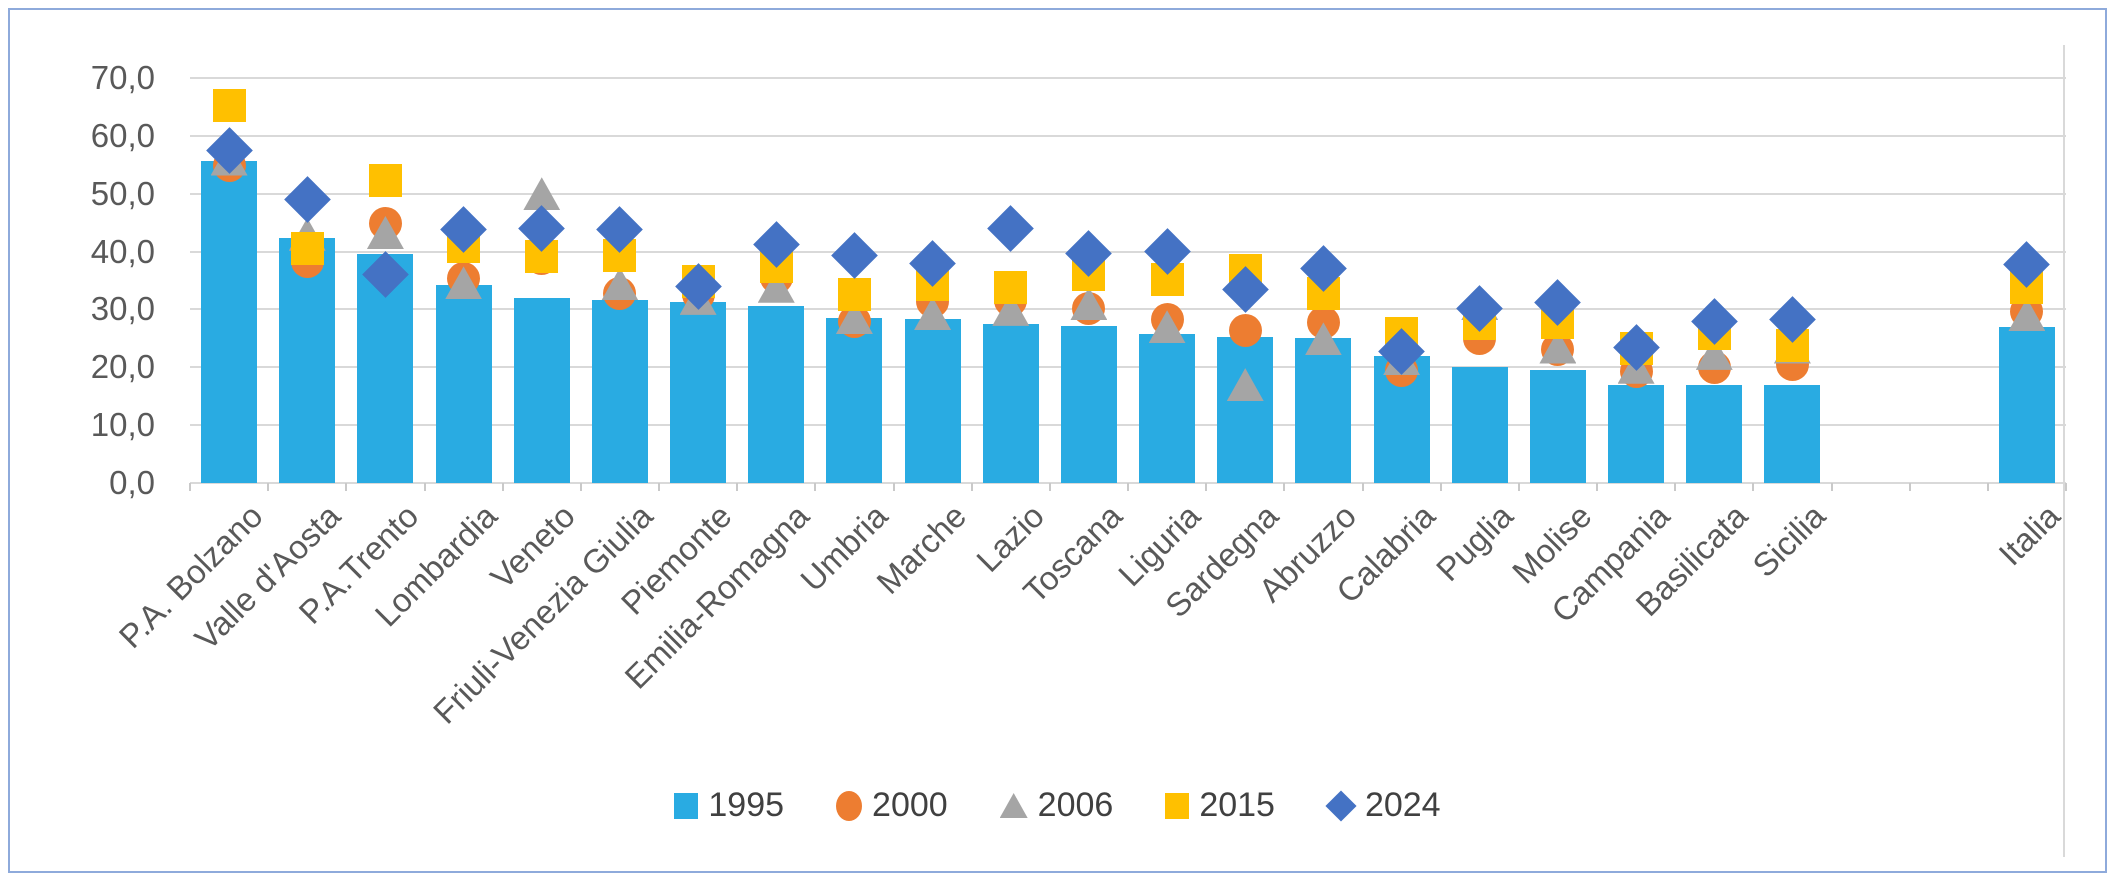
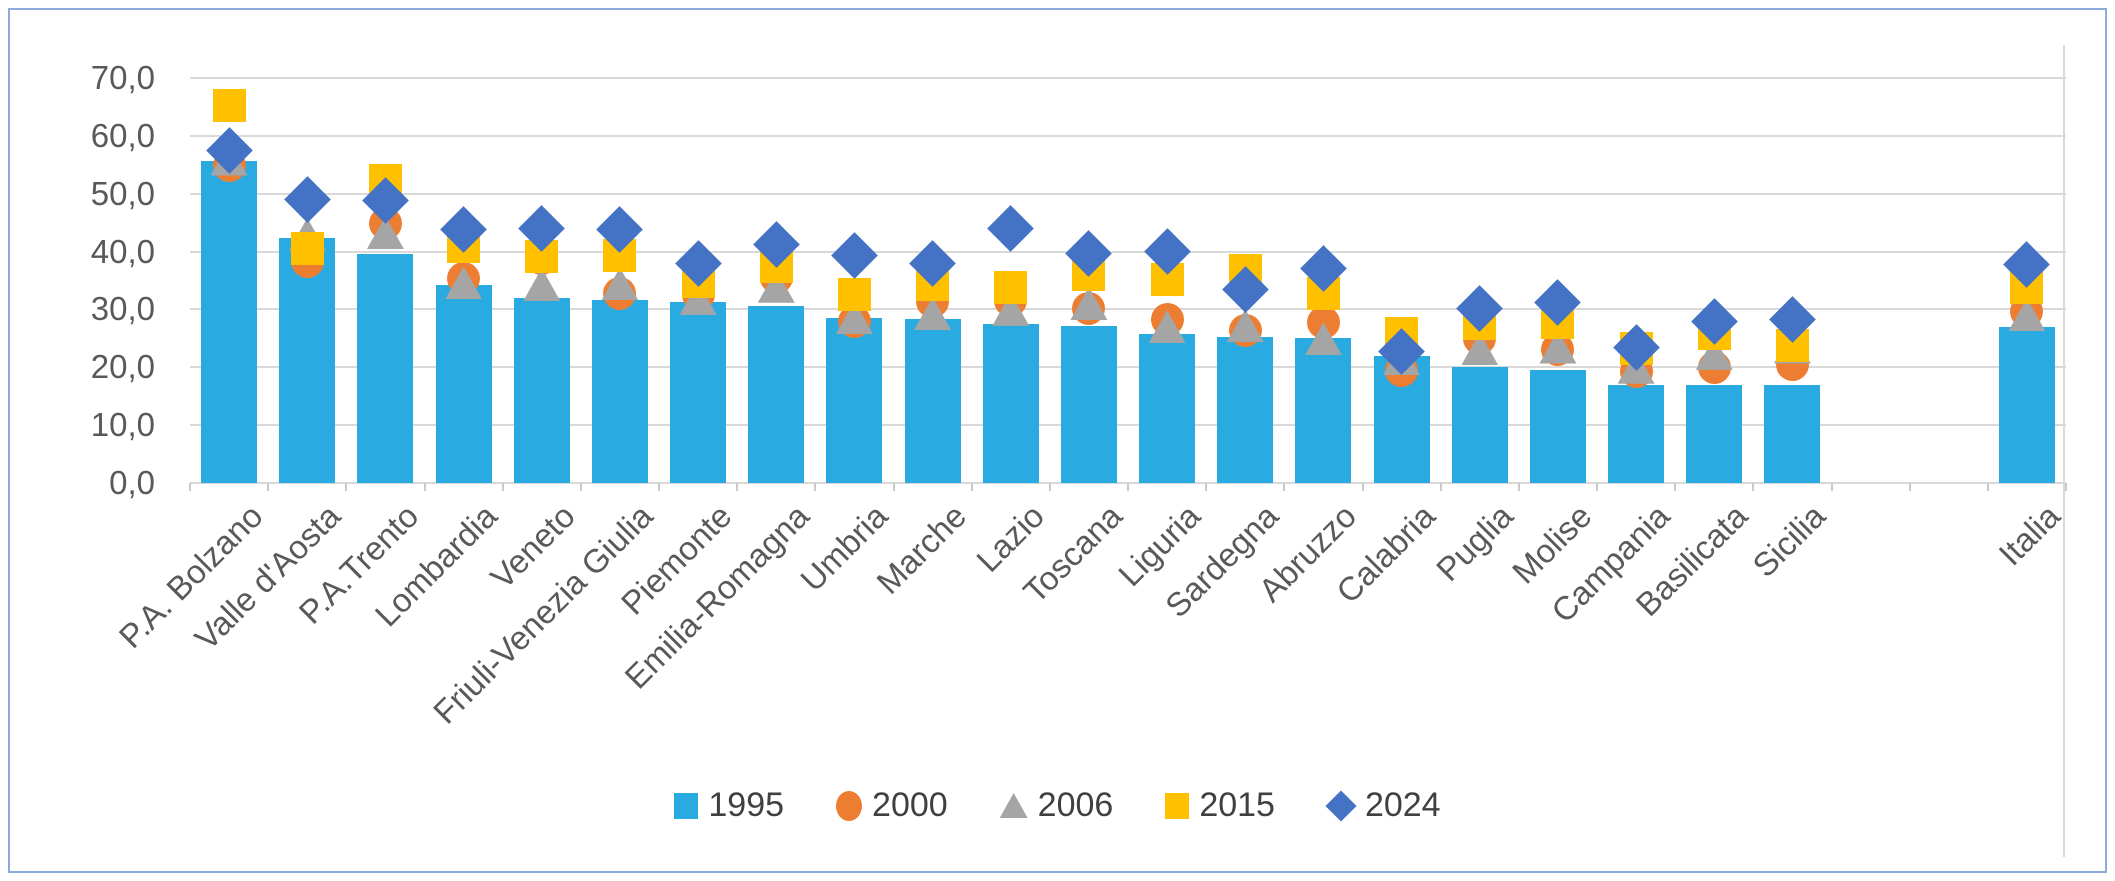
2024/P.A.Trento: 36 -> 49
2006/Veneto: 50 -> 34
2024/Piemonte: 34 -> 38
2006/Sardegna: 17 -> 27
2006/Puglia: 31 -> 23
